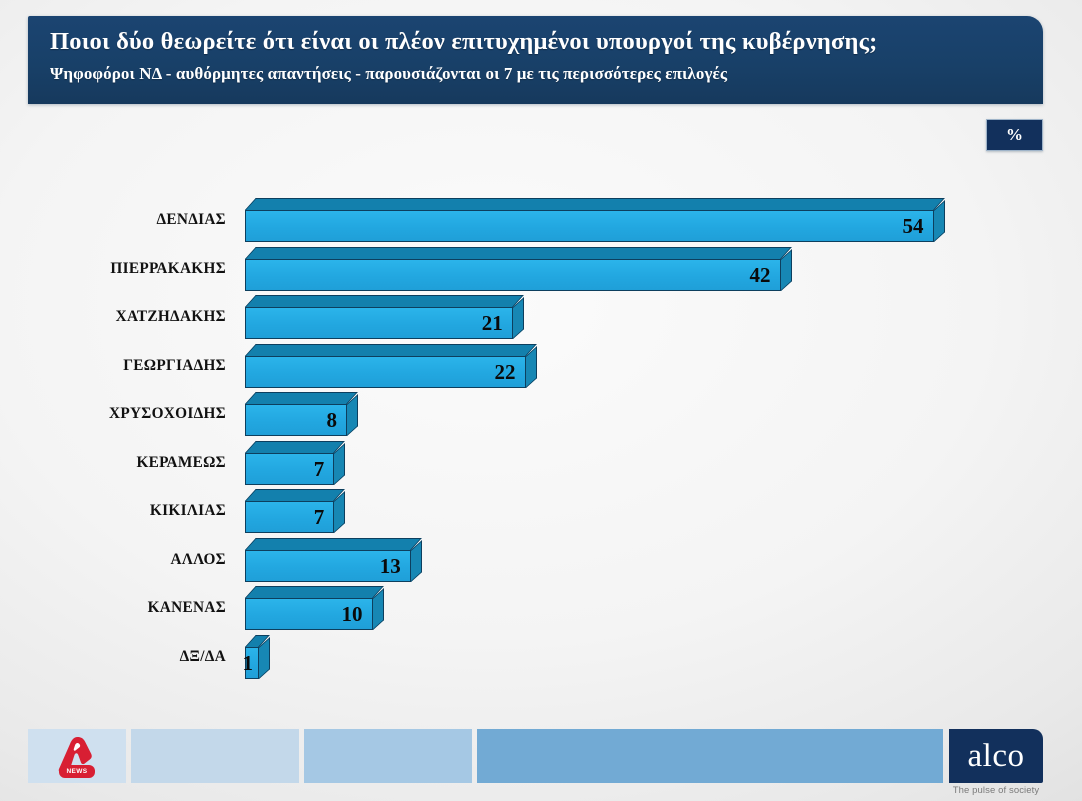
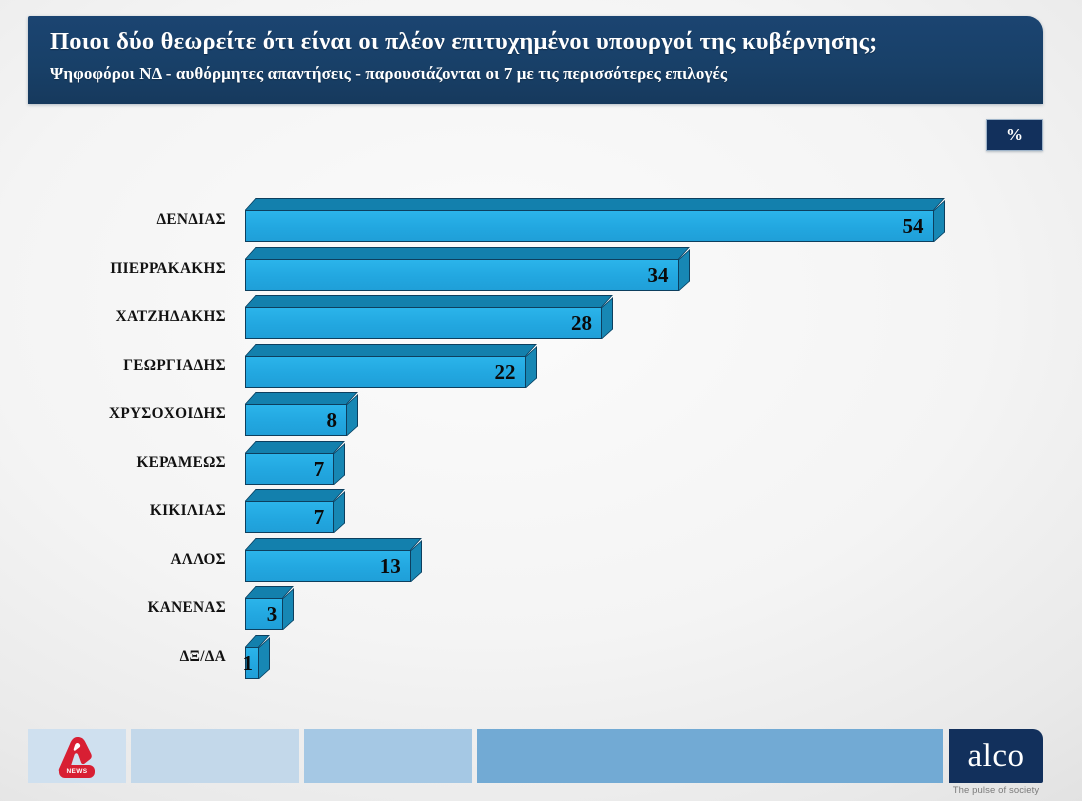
ΠΙΕΡΡΑΚΑΚΗΣ: 42 -> 34
ΧΑΤΖΗΔΑΚΗΣ: 21 -> 28
ΚΑΝΕΝΑΣ: 10 -> 3
